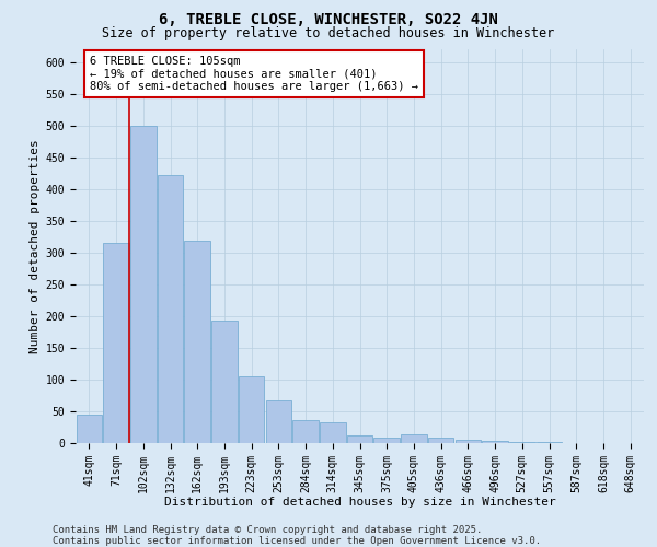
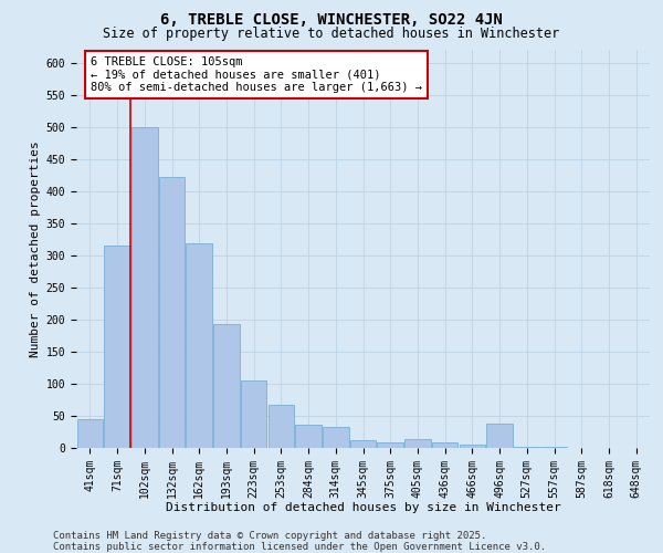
496sqm: 3 -> 38
